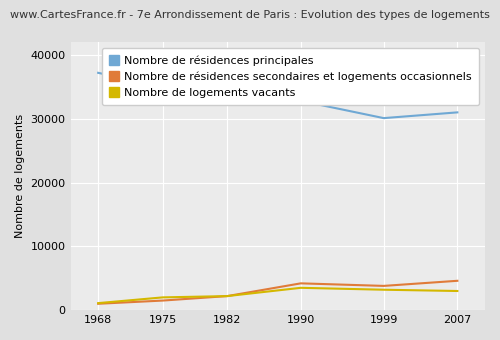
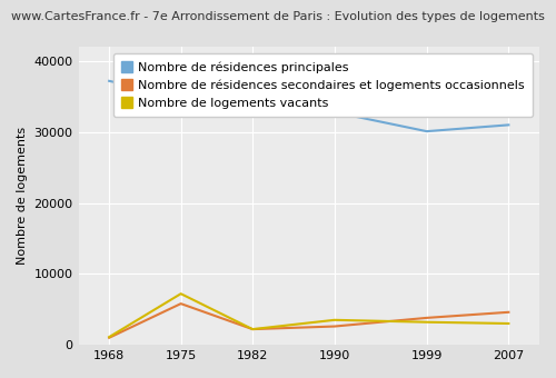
Nombre de résidences secondaires et logements occasionnels/1975: 1500 -> 5800
Nombre de logements vacants/1975: 2000 -> 7200
Nombre de résidences secondaires et logements occasionnels/1990: 4200 -> 2600
